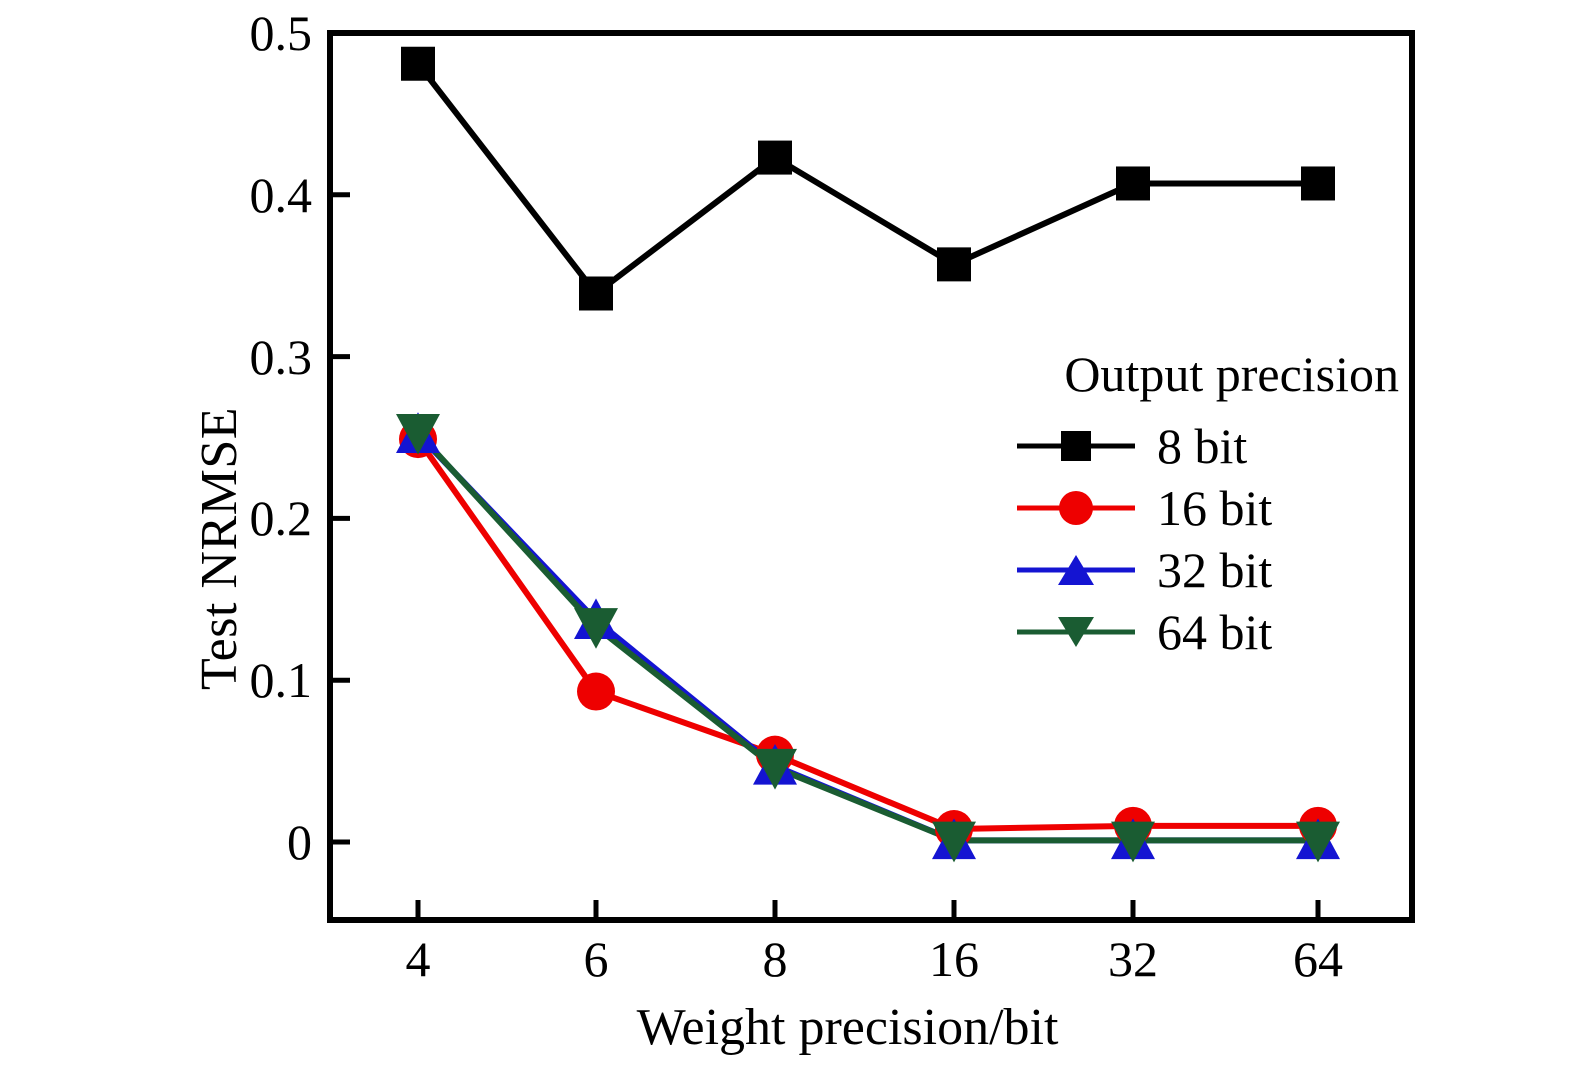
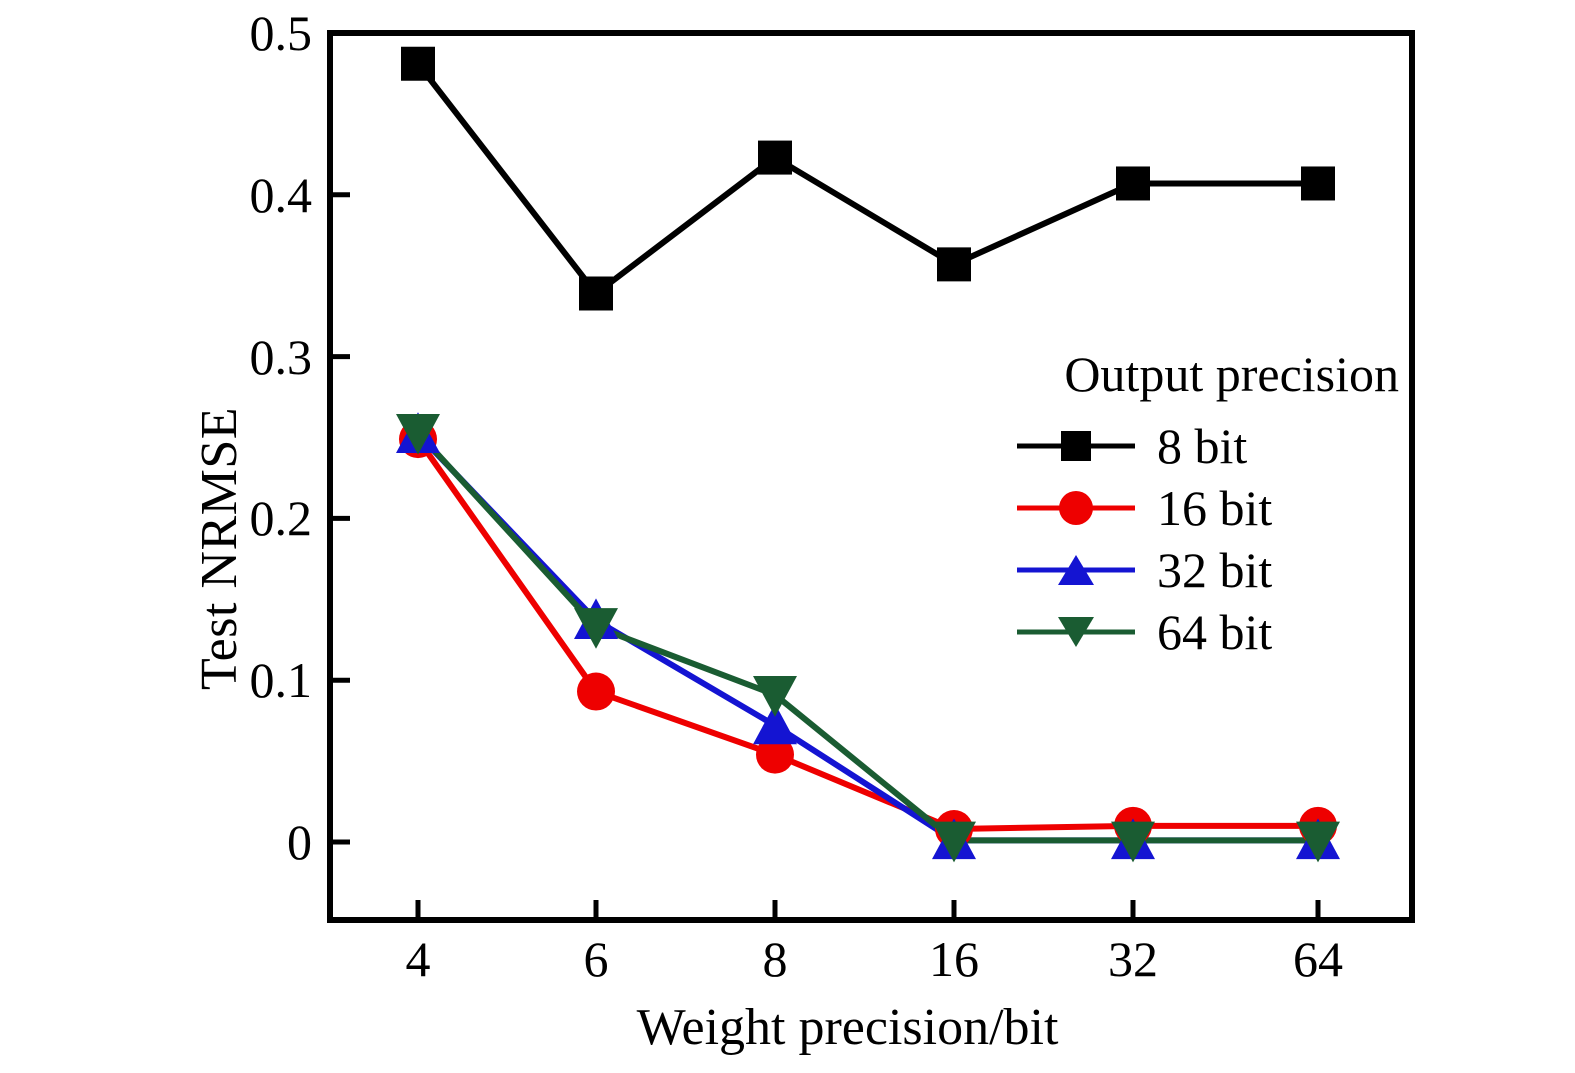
32 bit/8: 0.047 -> 0.072
64 bit/8: 0.046 -> 0.091
